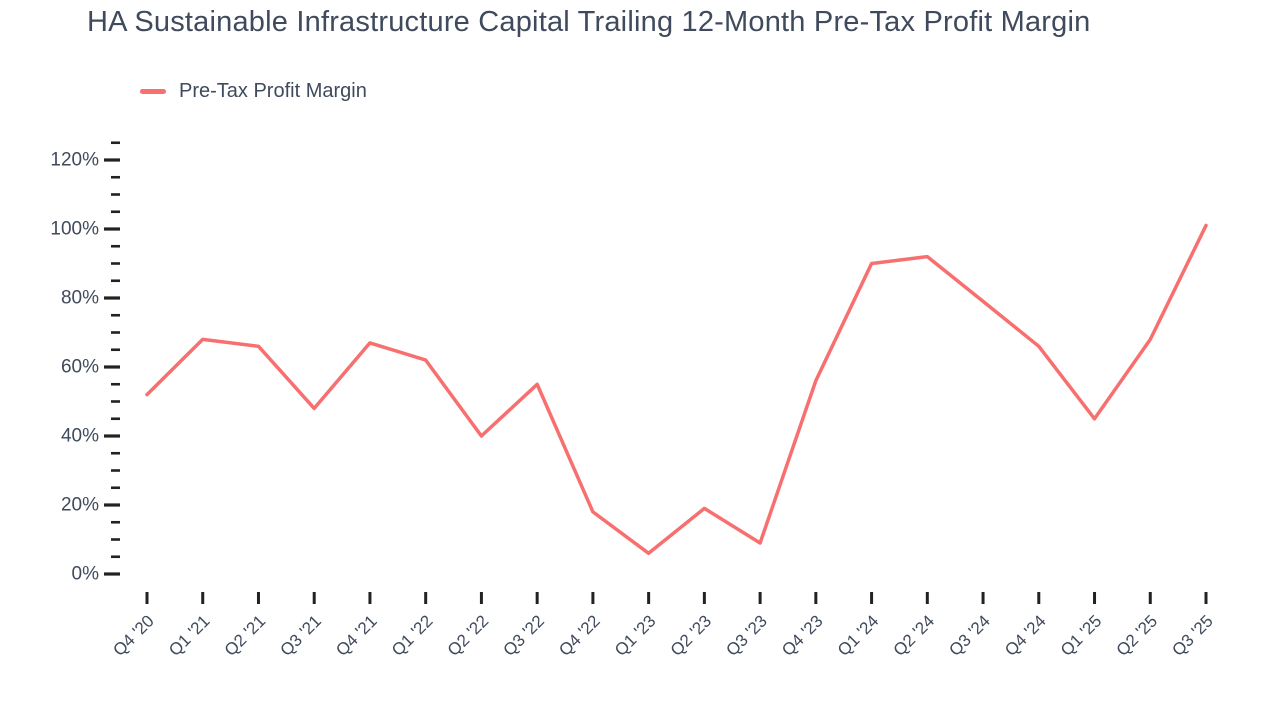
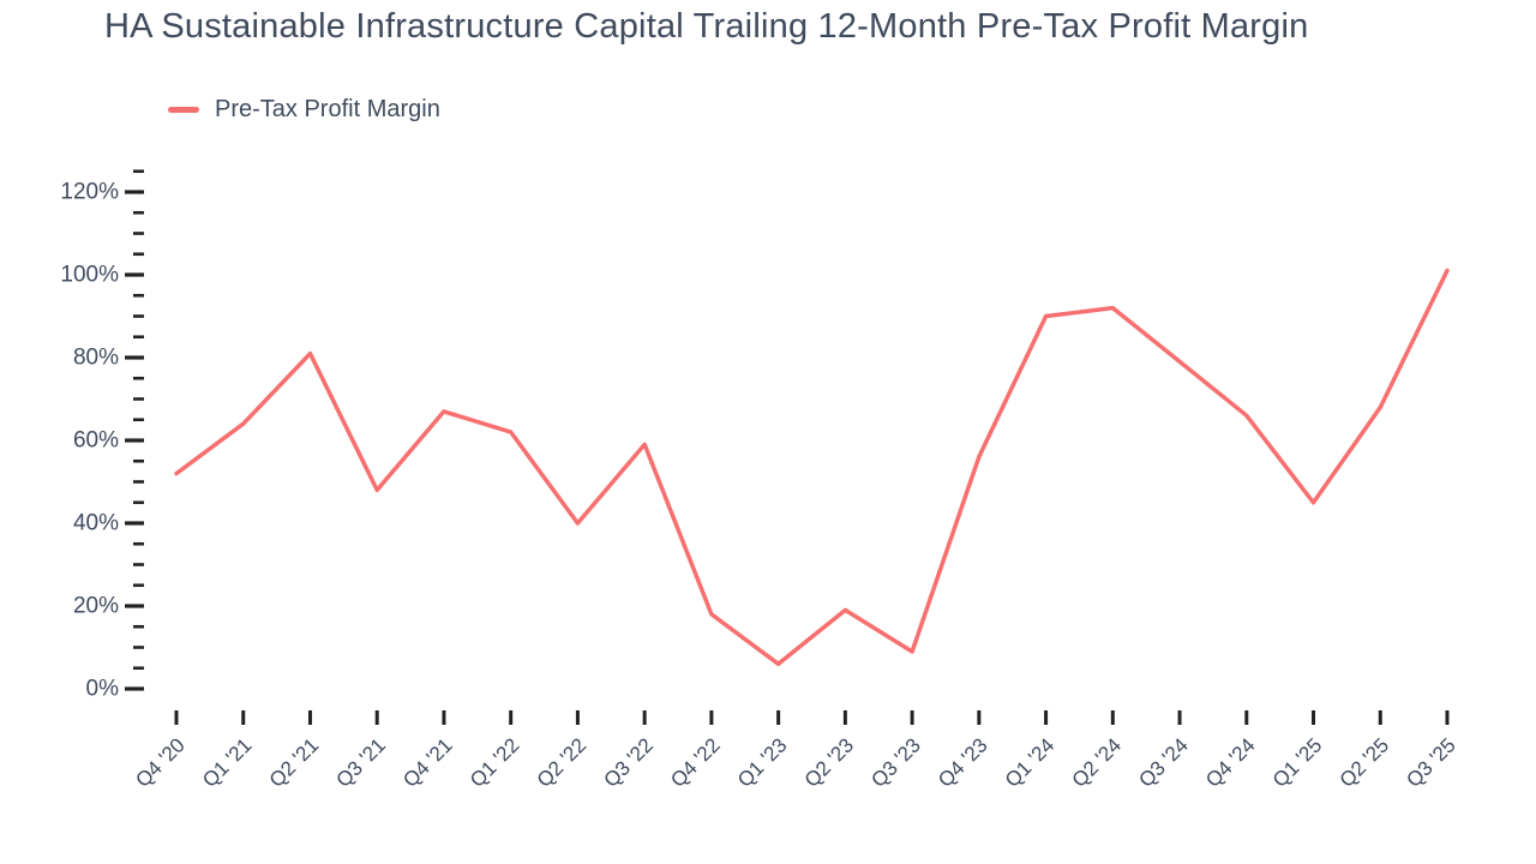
Q1 '21: 68% -> 64%
Q2 '21: 66% -> 81%
Q3 '22: 55% -> 59%
